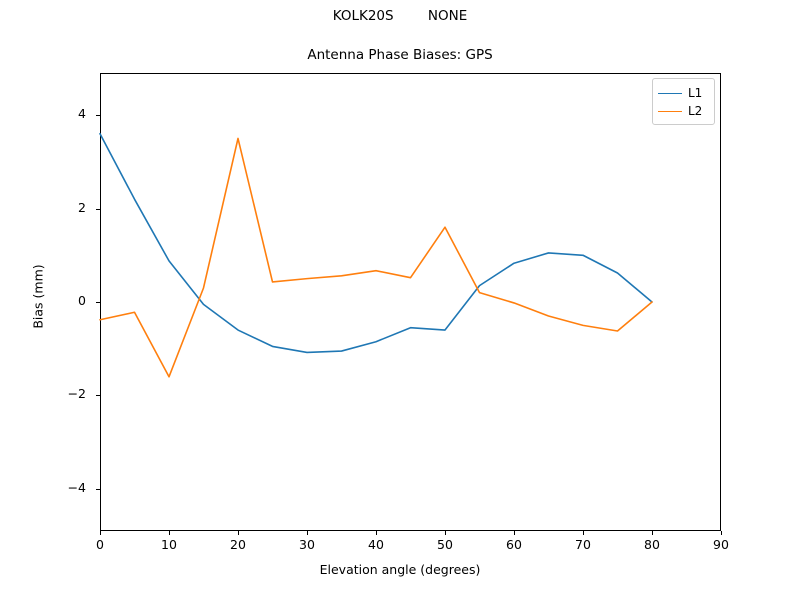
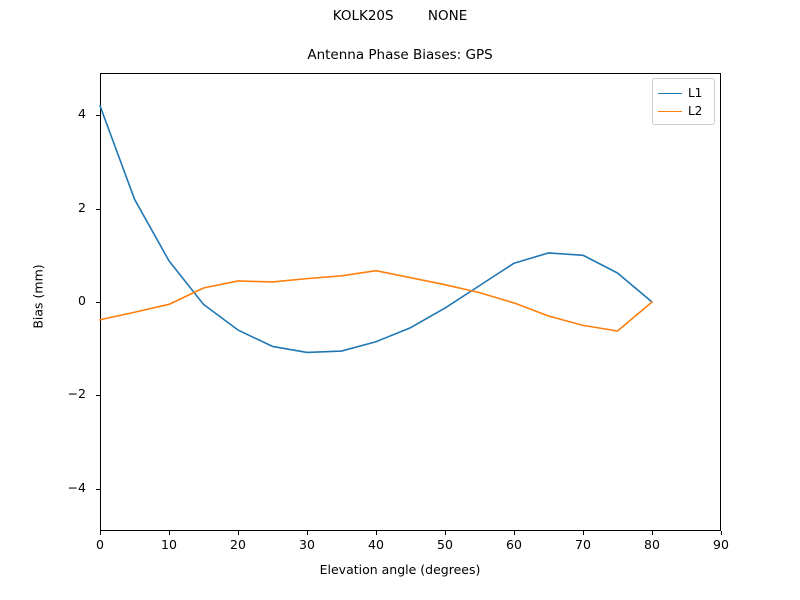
L1/0: 3.6 -> 4.2
L2/10: -1.6 -> -0.1
L2/20: 3.5 -> 0.5
L1/50: -0.6 -> -0.1
L2/50: 1.6 -> 0.4
